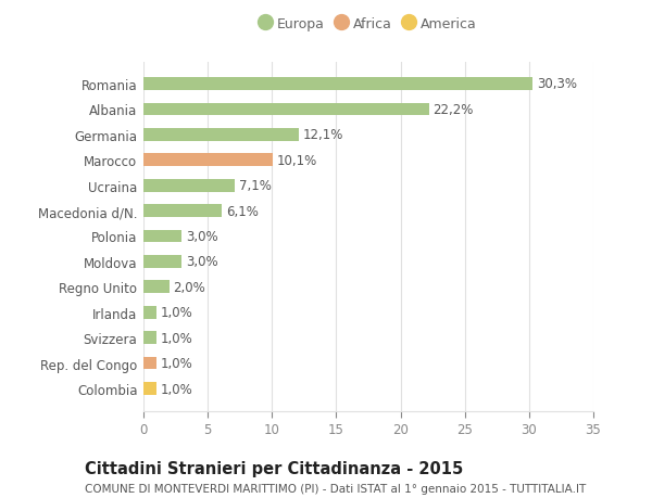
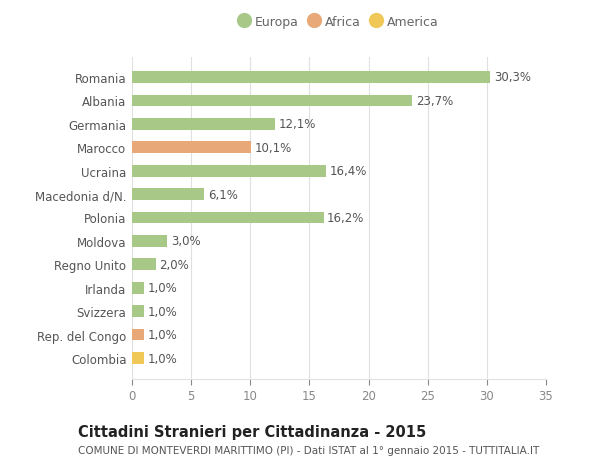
Albania: 22,2% -> 23,7%
Ucraina: 7,1% -> 16,4%
Polonia: 3,0% -> 16,2%
